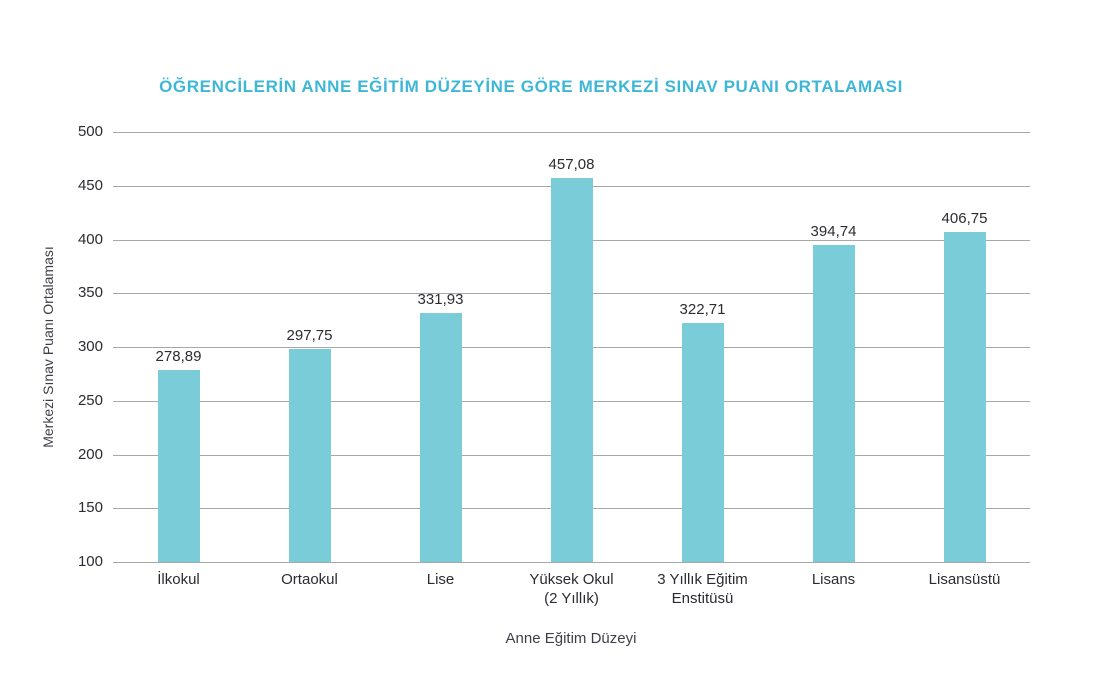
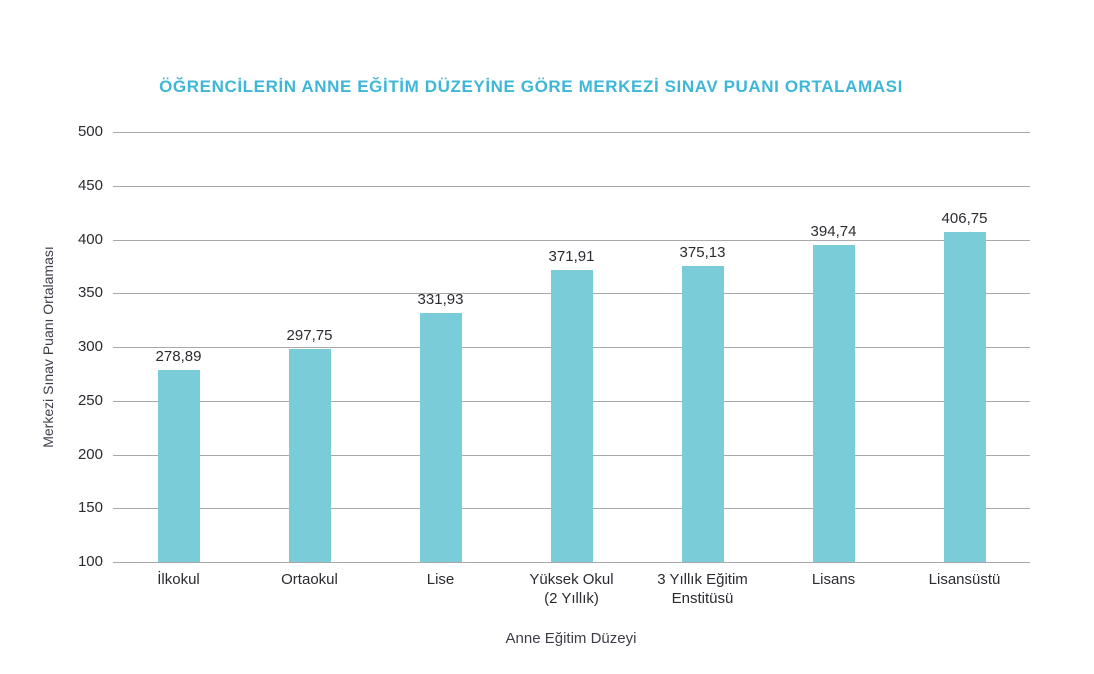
Yüksek Okul (2 Yıllık): 457,08 -> 371,91
3 Yıllık Eğitim Enstitüsü: 322,71 -> 375,13
